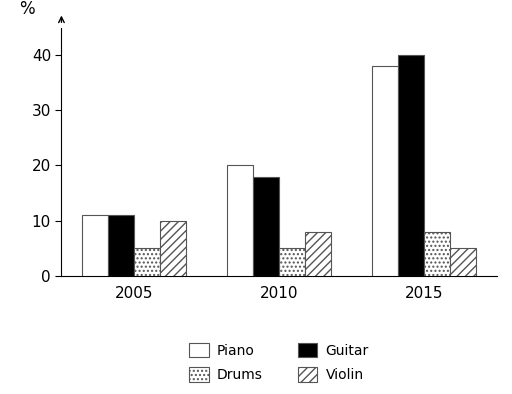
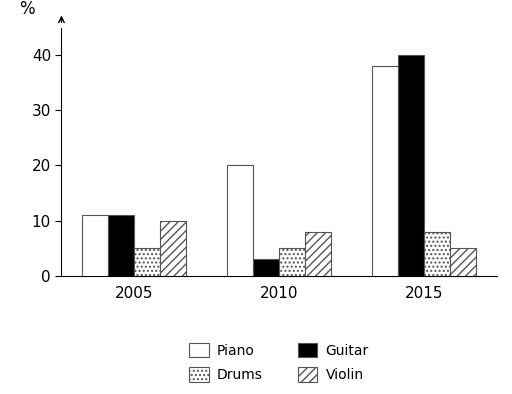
Guitar/2010: 18 -> 3
